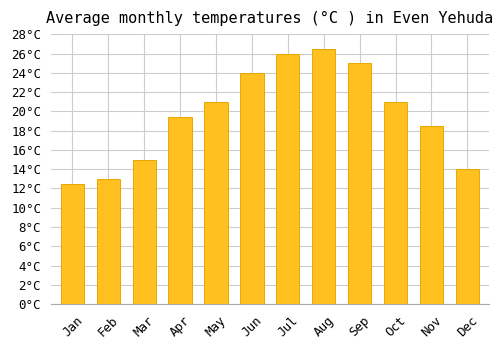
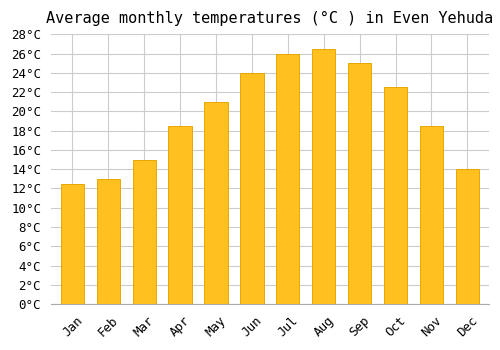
Apr: 19.4°C -> 18.5°C
Oct: 21.0°C -> 22.5°C
